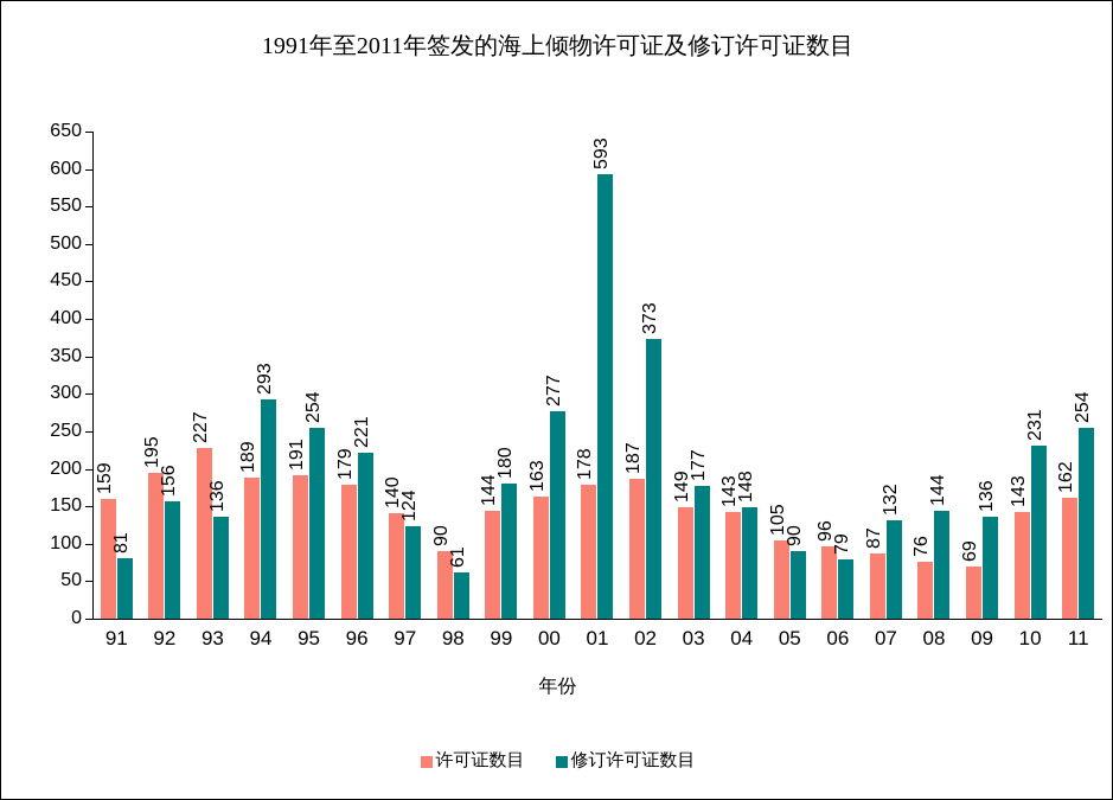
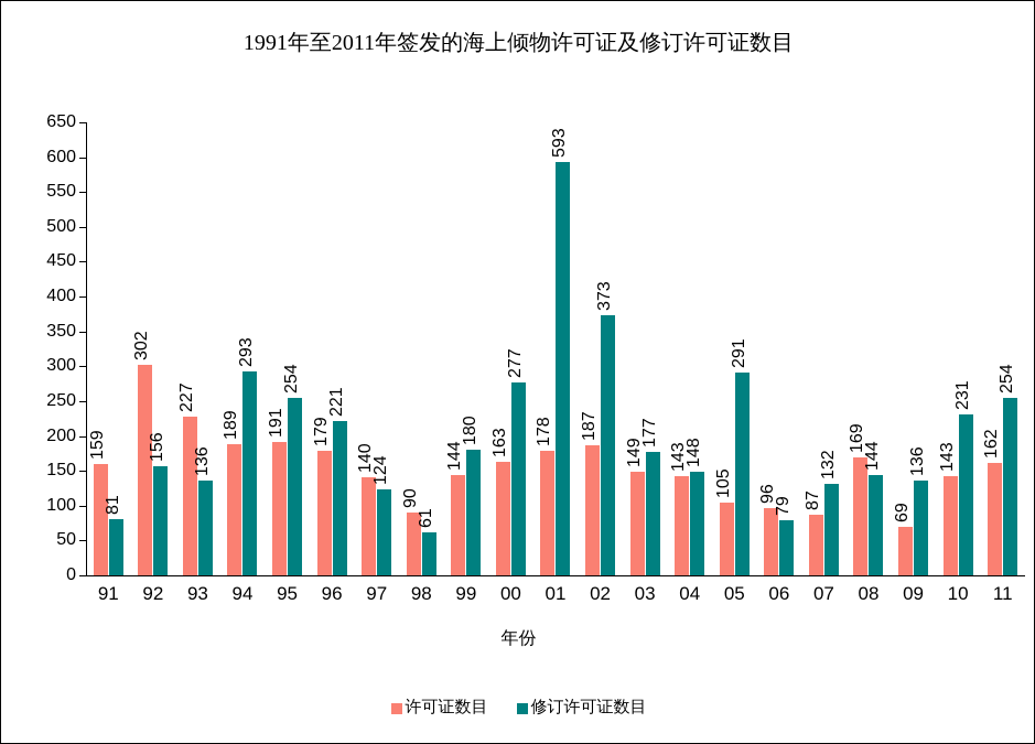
许可证数目/92: 195 -> 302
修订许可证数目/05: 90 -> 291
许可证数目/08: 76 -> 169
